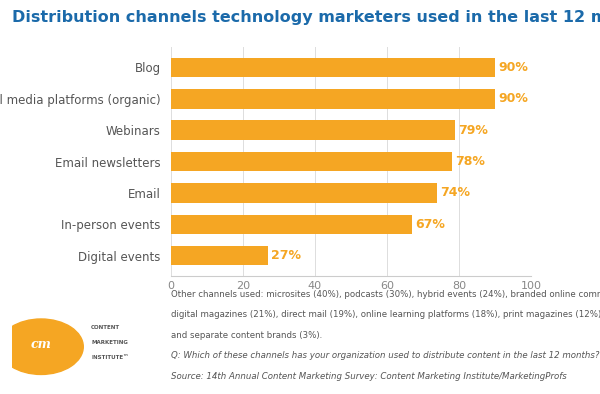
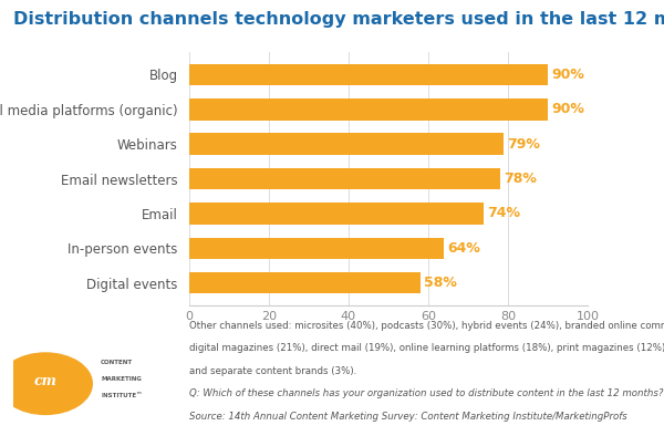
In-person events: 67% -> 64%
Digital events: 27% -> 58%
